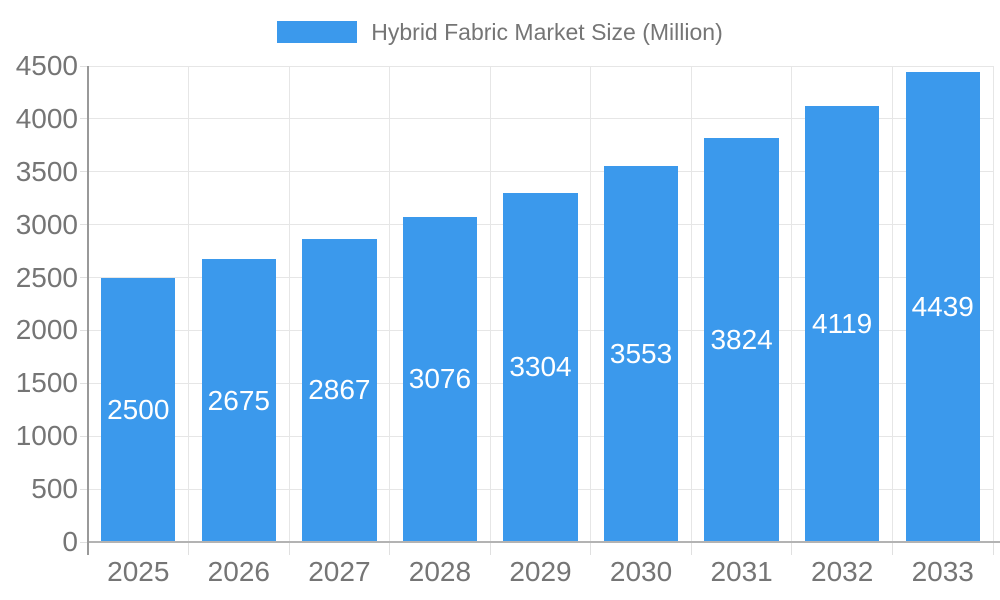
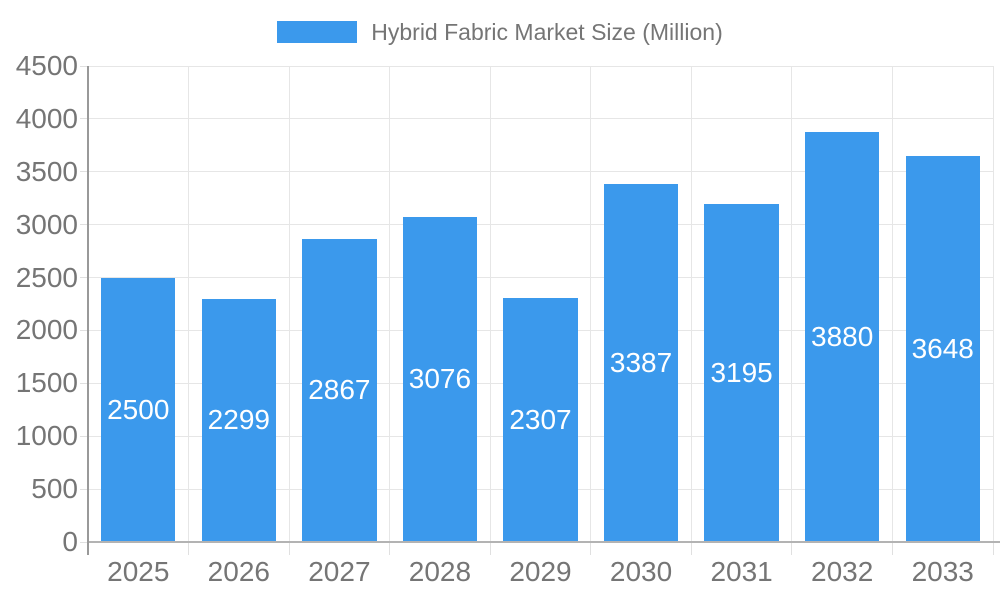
2026: 2675 -> 2299
2029: 3304 -> 2307
2030: 3553 -> 3387
2031: 3824 -> 3195
2032: 4119 -> 3880
2033: 4439 -> 3648
